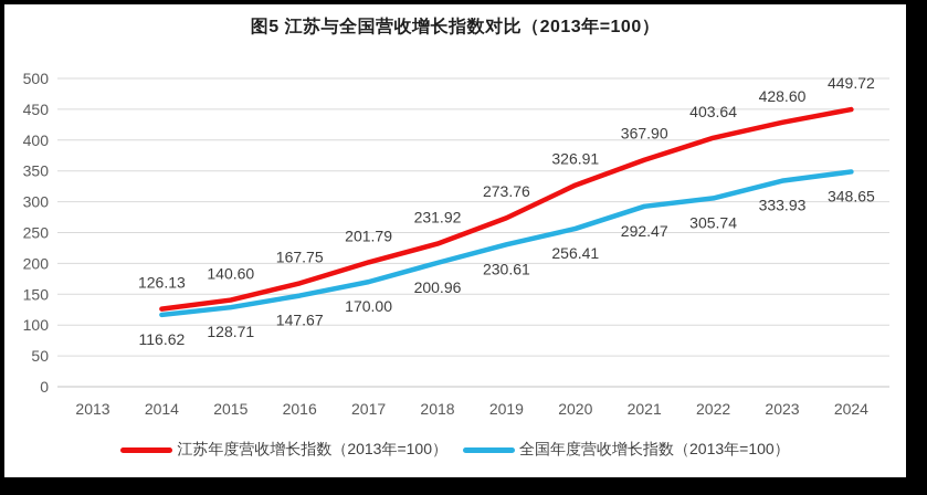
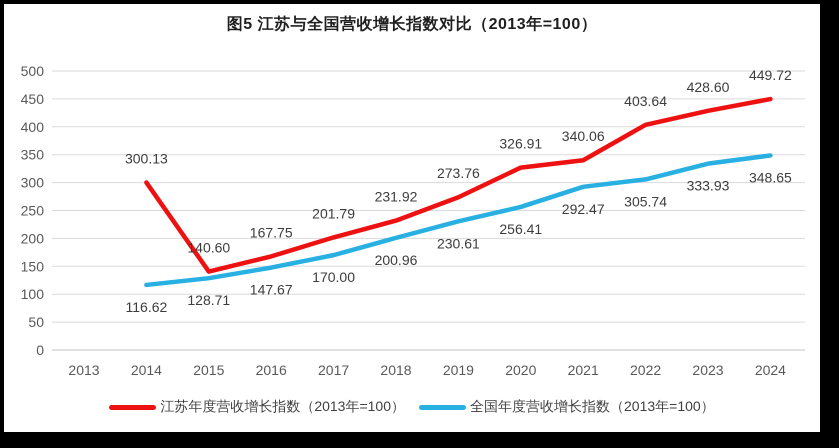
江苏年度营收增长指数（2013年=100）/2014: 126.13 -> 300.13
江苏年度营收增长指数（2013年=100）/2021: 367.90 -> 340.06
